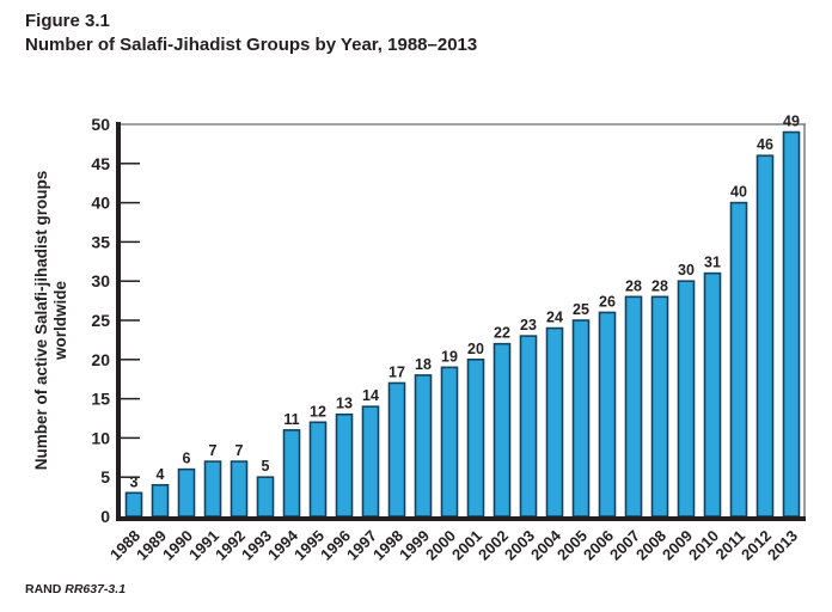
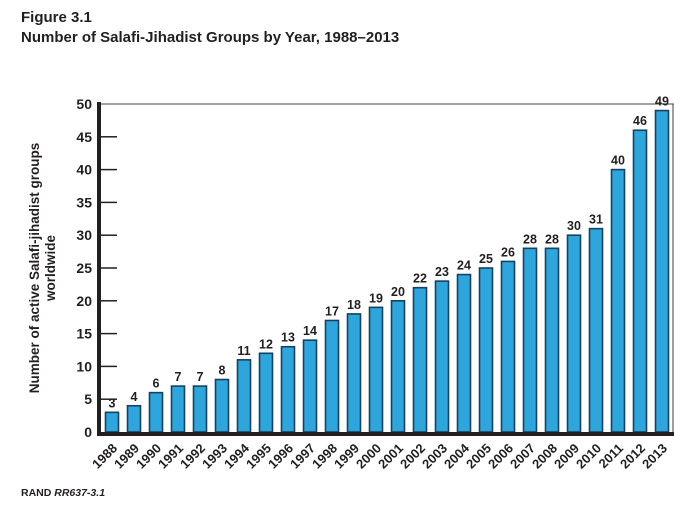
1993: 5 -> 8
